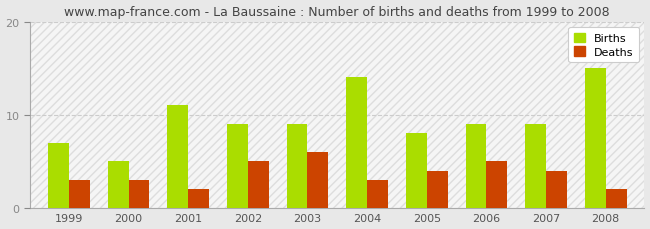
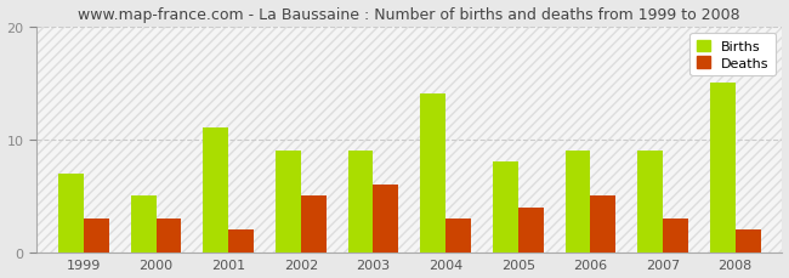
Deaths/2007: 4 -> 3
